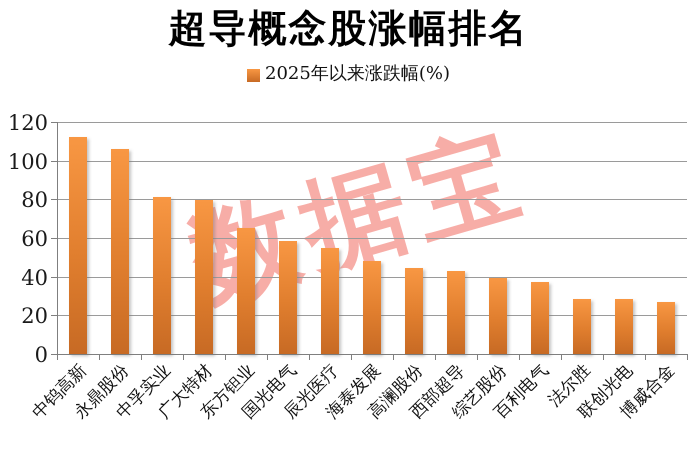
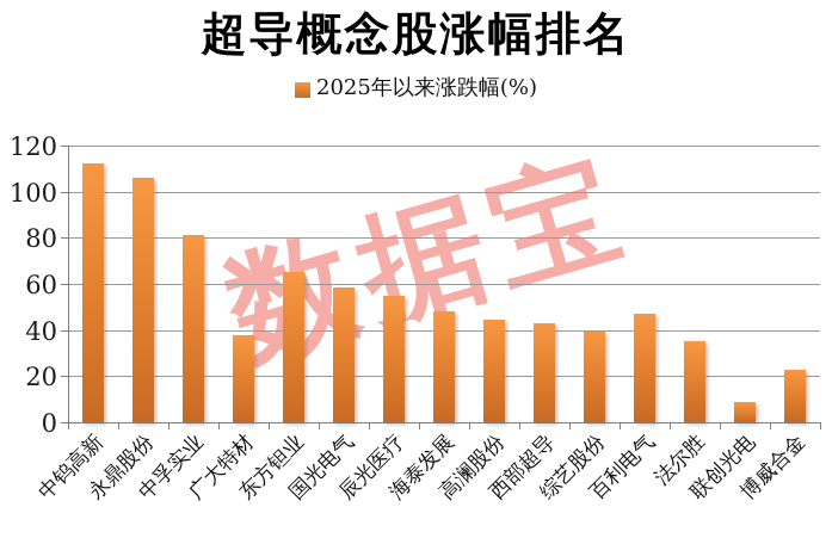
广大特材: 80 -> 38
百利电气: 37 -> 47
法尔胜: 28 -> 35
联创光电: 28 -> 9
博威合金: 27 -> 23
